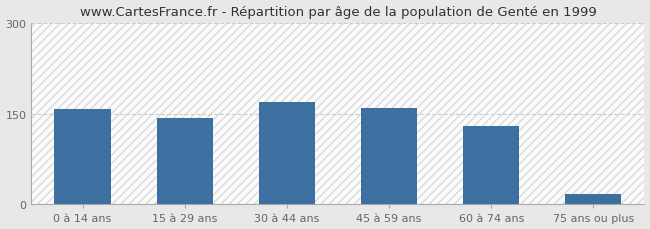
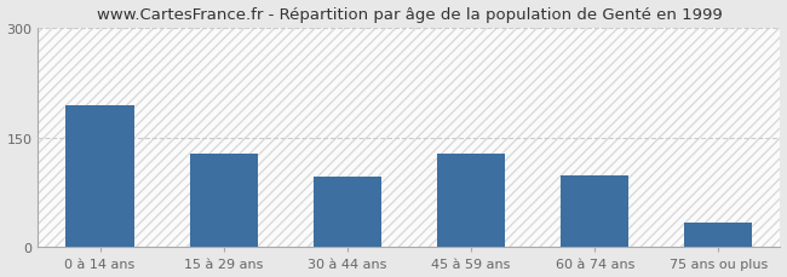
0 à 14 ans: 158 -> 194
15 à 29 ans: 142 -> 128
30 à 44 ans: 170 -> 96
45 à 59 ans: 160 -> 128
60 à 74 ans: 130 -> 98
75 ans ou plus: 18 -> 34
